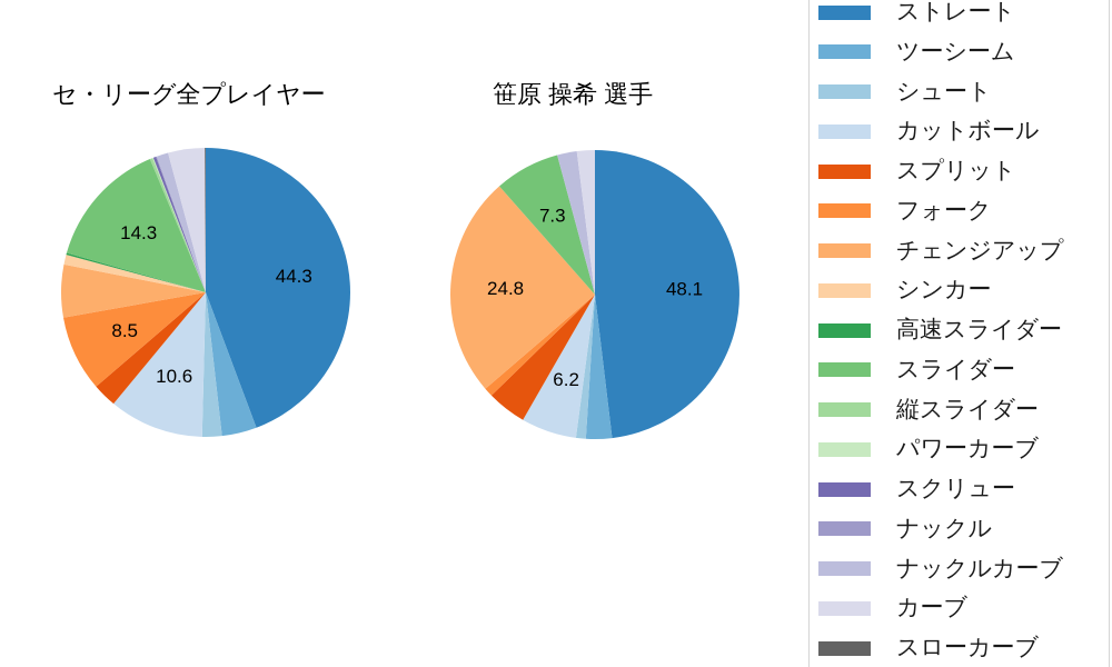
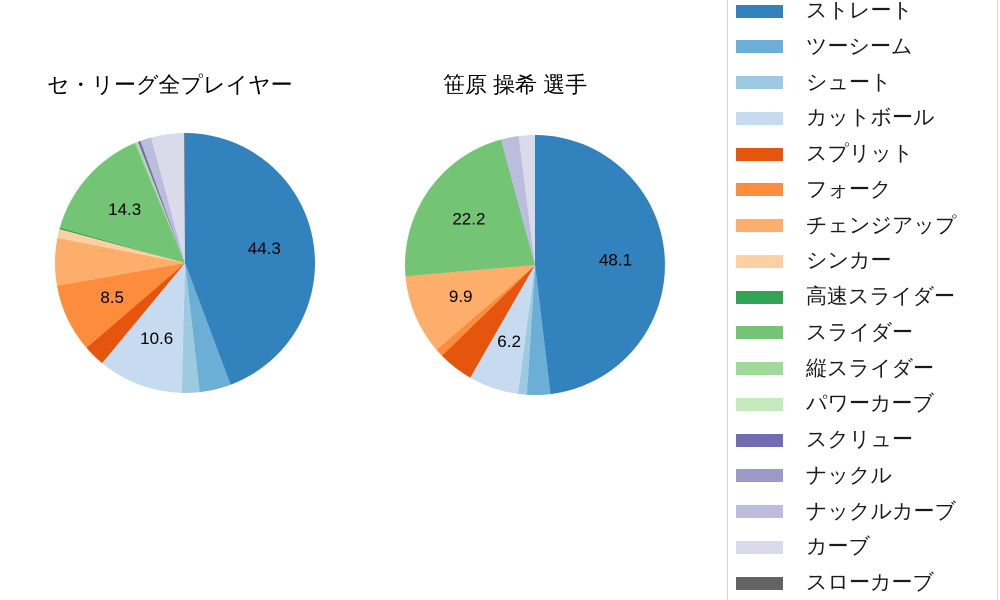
笹原 操希 選手/チェンジアップ: 24.8 -> 9.9
笹原 操希 選手/スライダー: 7.3 -> 22.2
